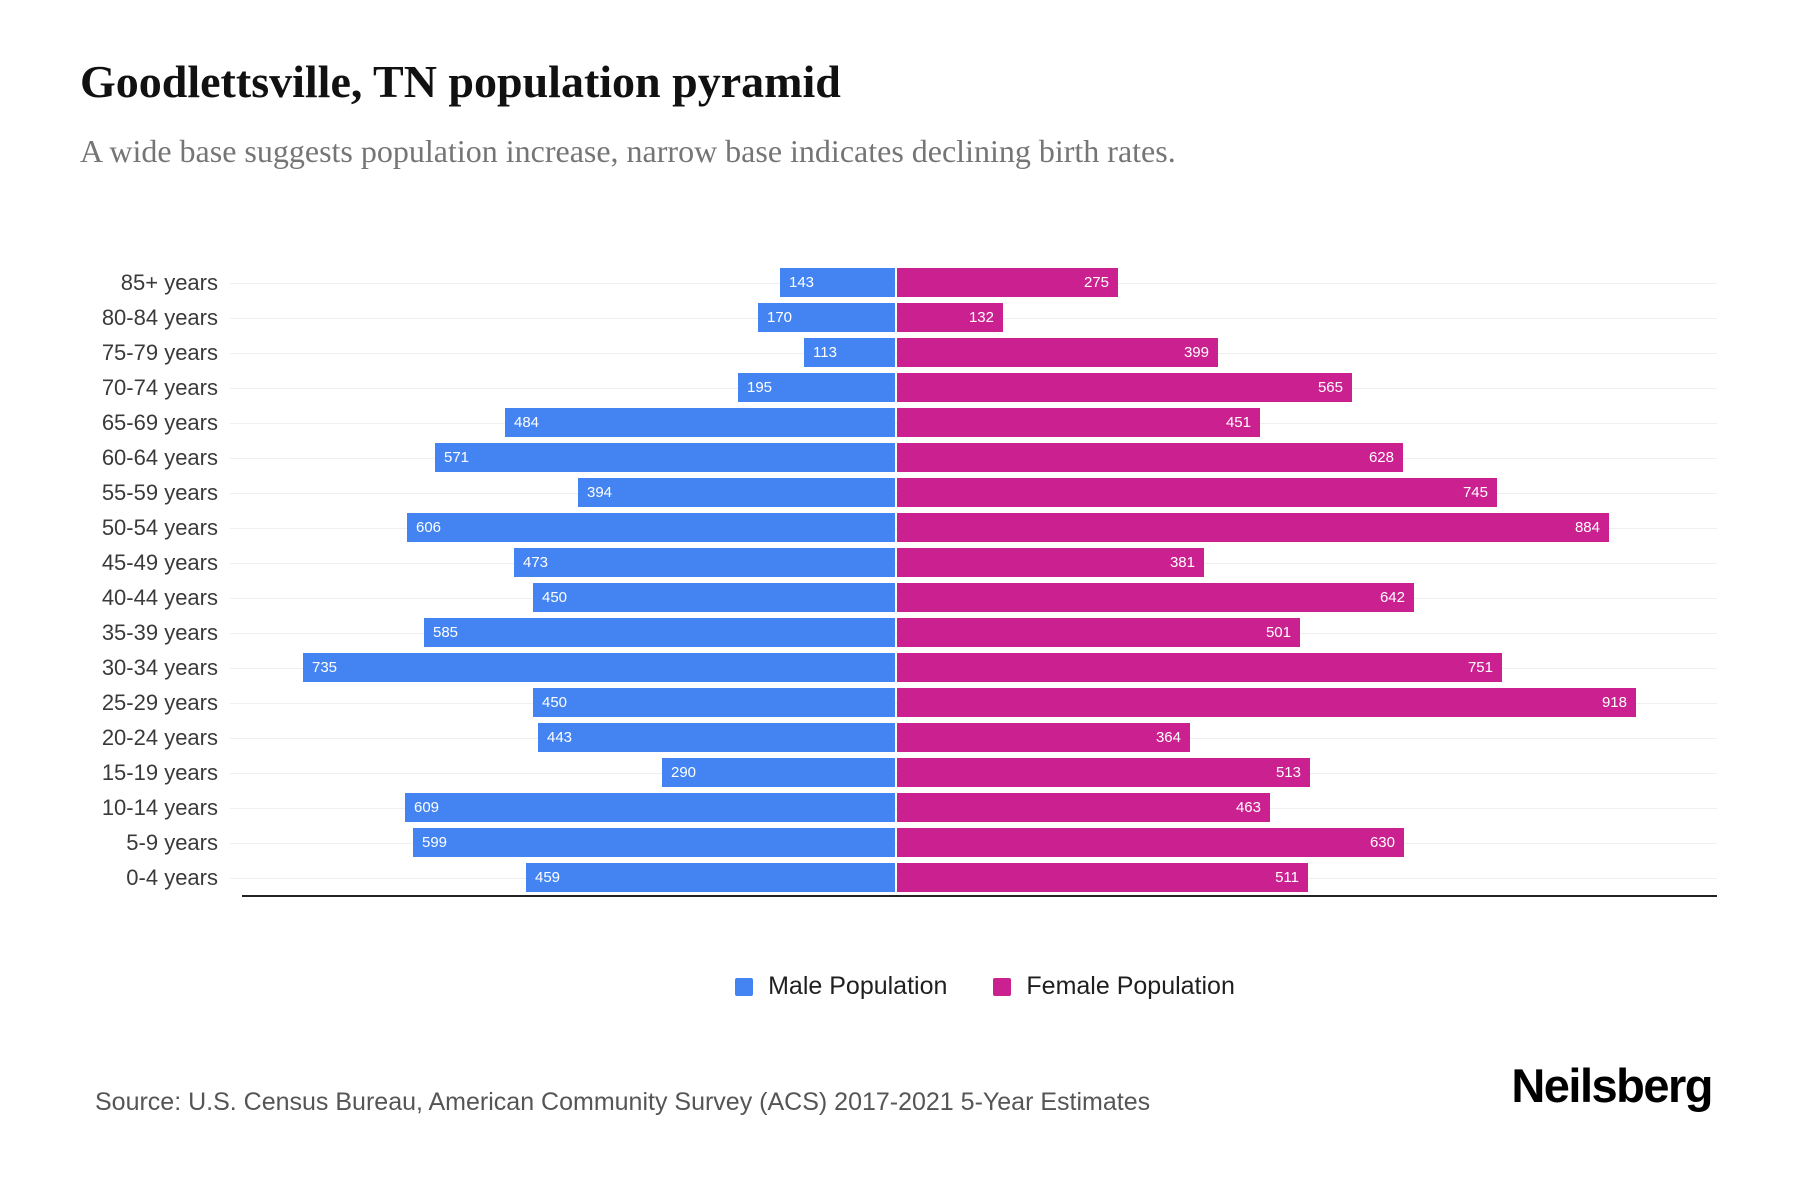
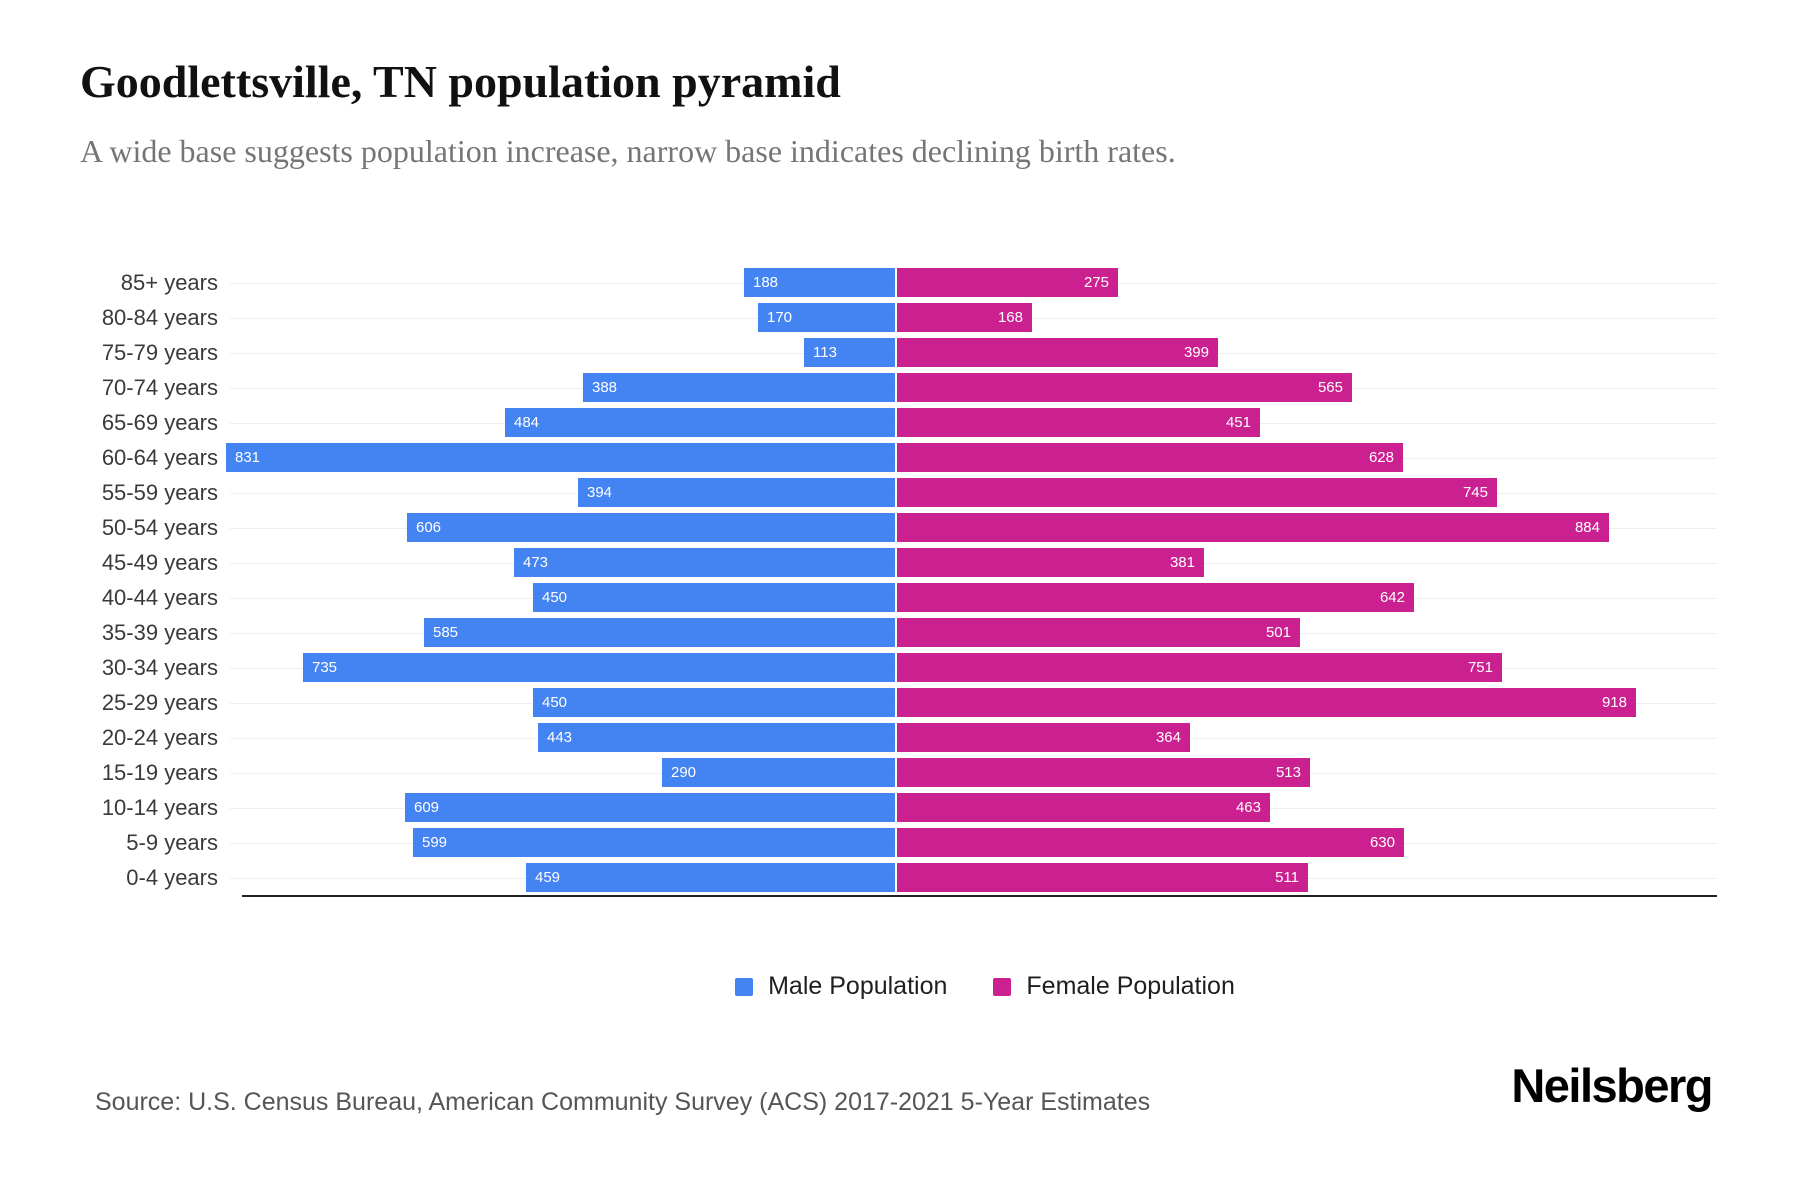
Male Population/85+ years: 143 -> 188
Female Population/80-84 years: 132 -> 168
Male Population/70-74 years: 195 -> 388
Male Population/60-64 years: 571 -> 831
